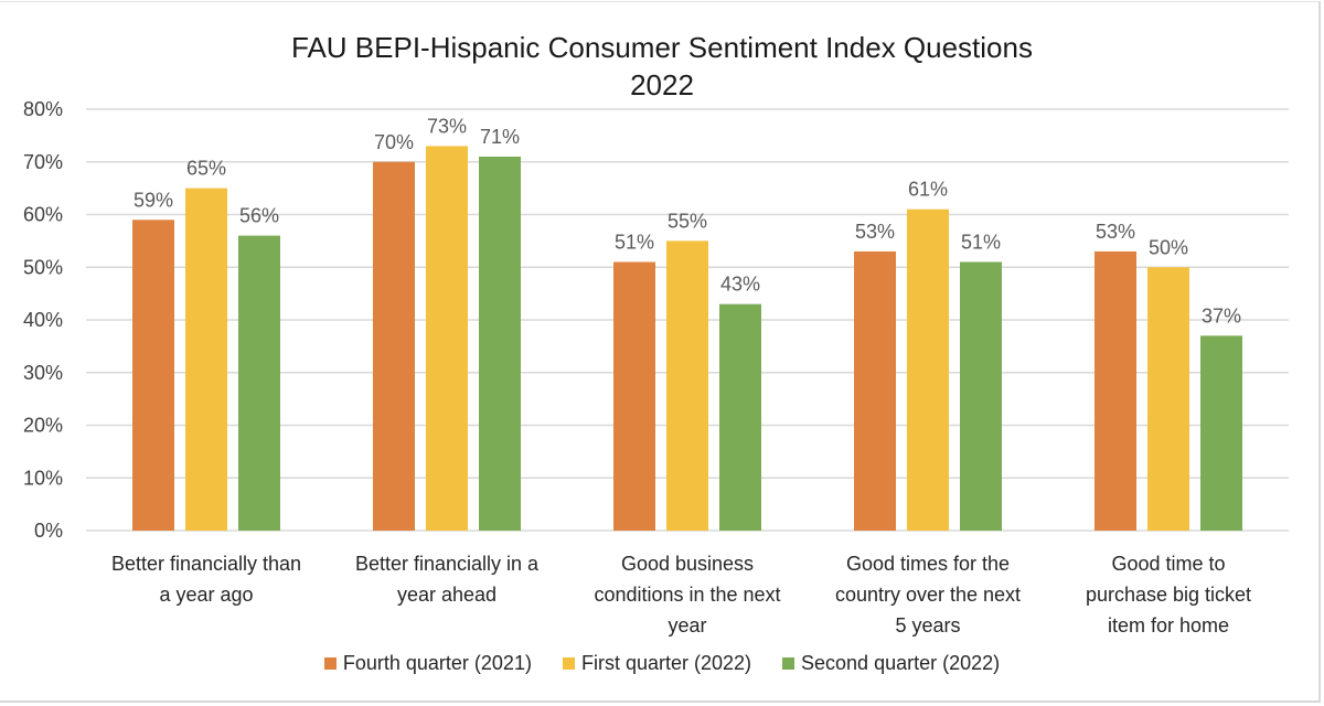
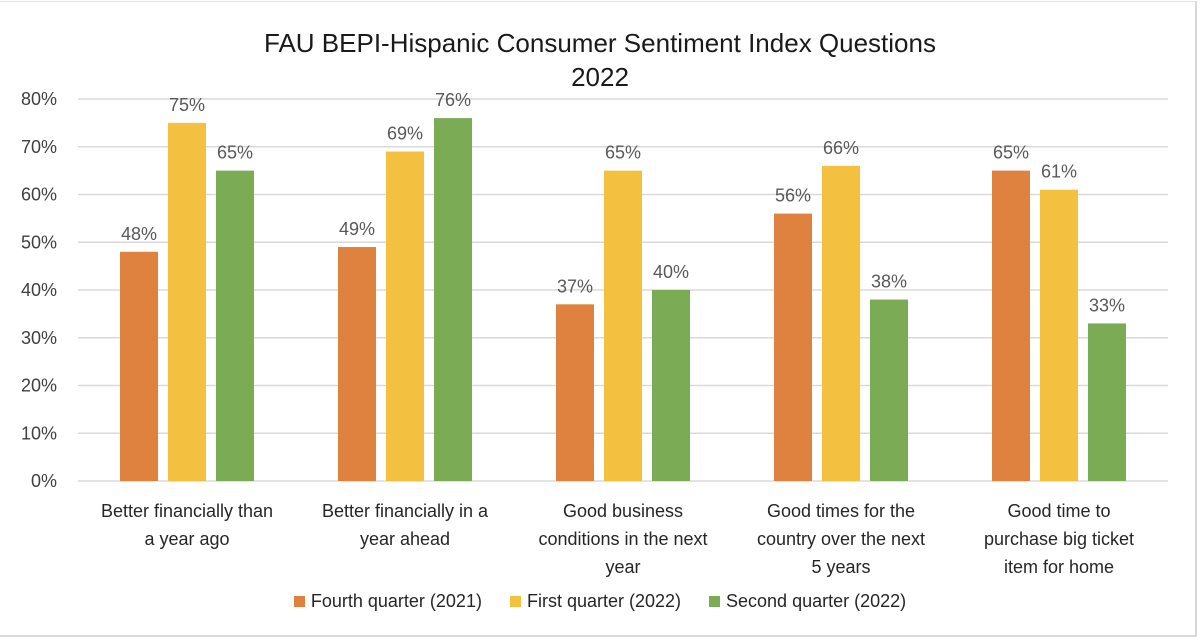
Fourth quarter (2021)/Better financially than a year ago: 59% -> 48%
First quarter (2022)/Better financially than a year ago: 65% -> 75%
Second quarter (2022)/Better financially than a year ago: 56% -> 65%
Fourth quarter (2021)/Better financially in a year ahead: 70% -> 49%
First quarter (2022)/Better financially in a year ahead: 73% -> 69%
Second quarter (2022)/Better financially in a year ahead: 71% -> 76%
Fourth quarter (2021)/Good business conditions in the next year: 51% -> 37%
First quarter (2022)/Good business conditions in the next year: 55% -> 65%
Second quarter (2022)/Good business conditions in the next year: 43% -> 40%
Fourth quarter (2021)/Good times for the country over the next 5 years: 53% -> 56%
First quarter (2022)/Good times for the country over the next 5 years: 61% -> 66%
Second quarter (2022)/Good times for the country over the next 5 years: 51% -> 38%
Fourth quarter (2021)/Good time to purchase big ticket item for home: 53% -> 65%
First quarter (2022)/Good time to purchase big ticket item for home: 50% -> 61%
Second quarter (2022)/Good time to purchase big ticket item for home: 37% -> 33%
